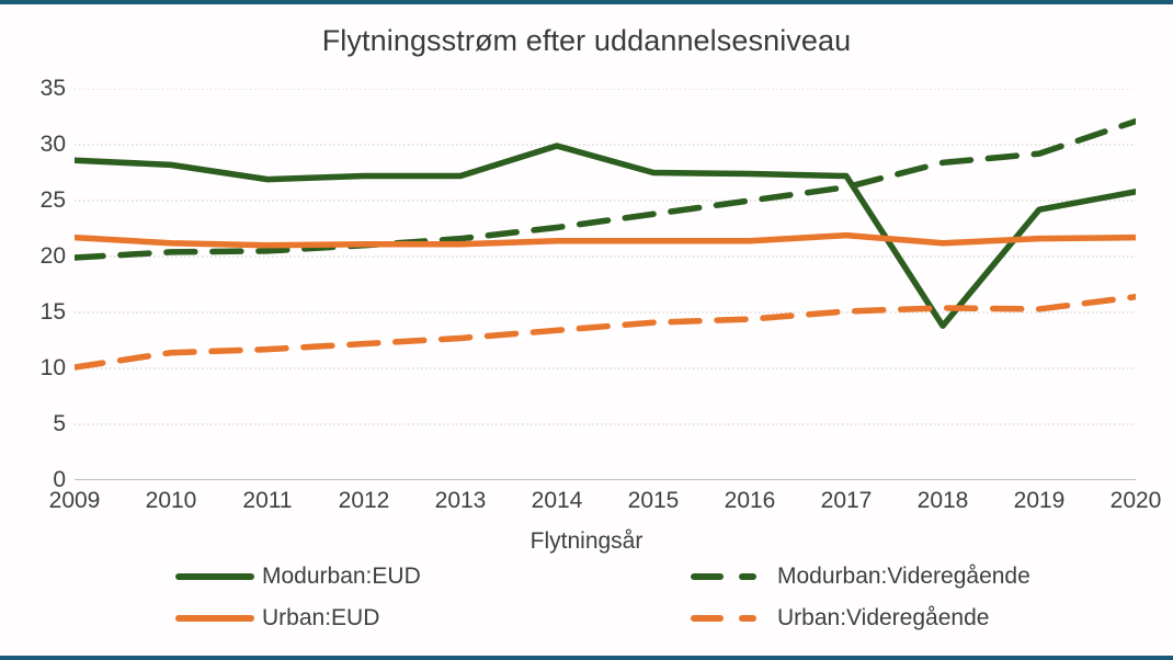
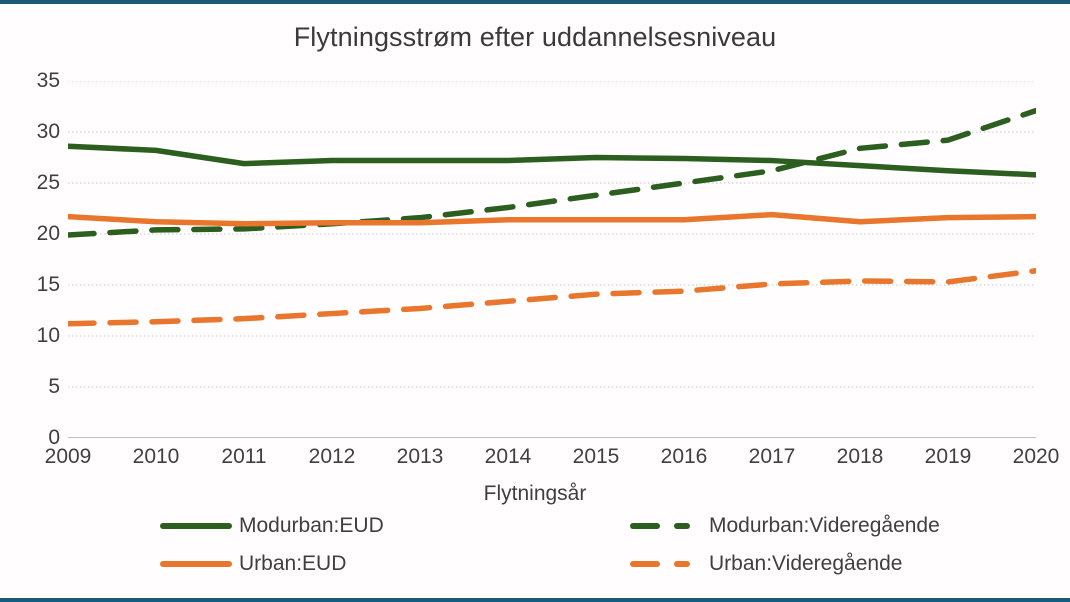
Urban:Videregående/2009: 10.1 -> 11.2
Modurban:EUD/2014: 29.9 -> 27.2
Modurban:EUD/2018: 13.8 -> 26.7
Modurban:EUD/2019: 24.2 -> 26.2
